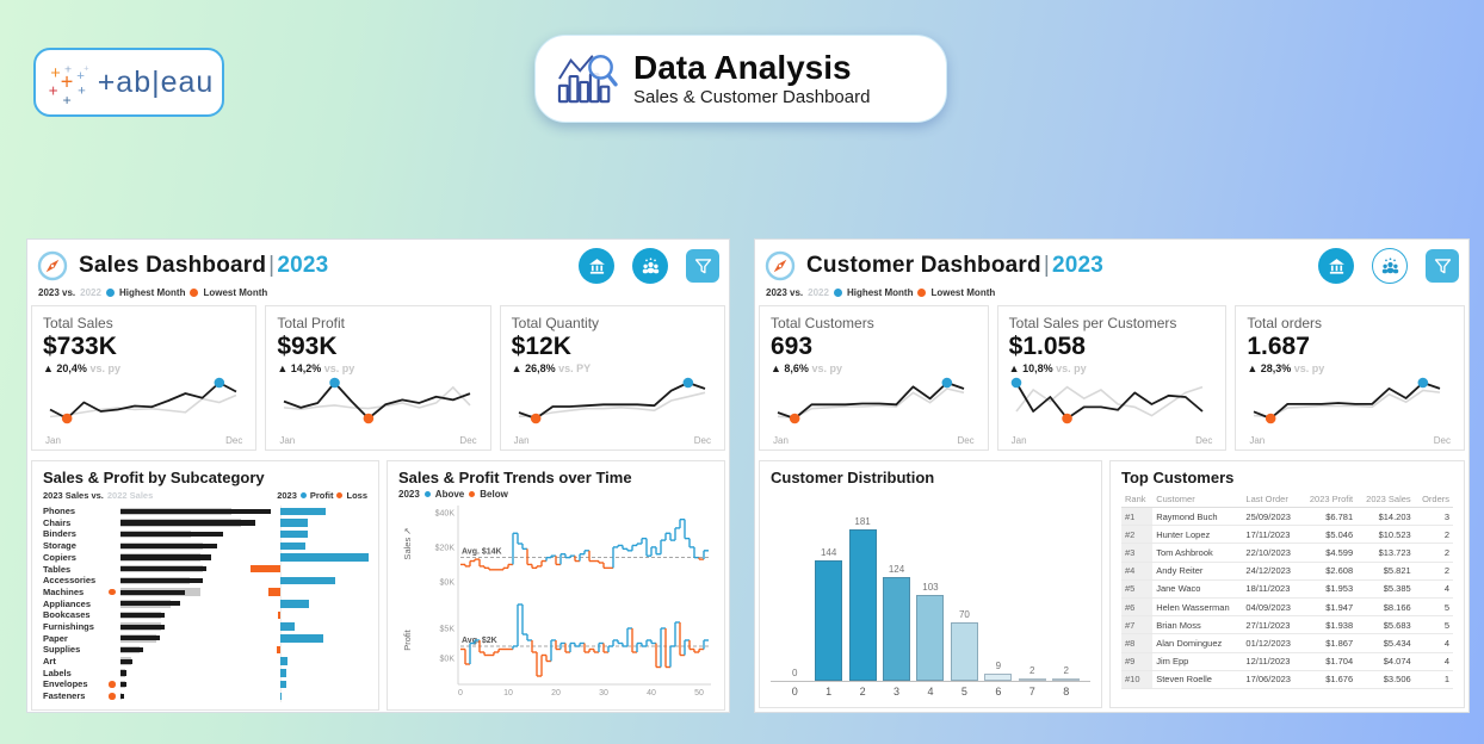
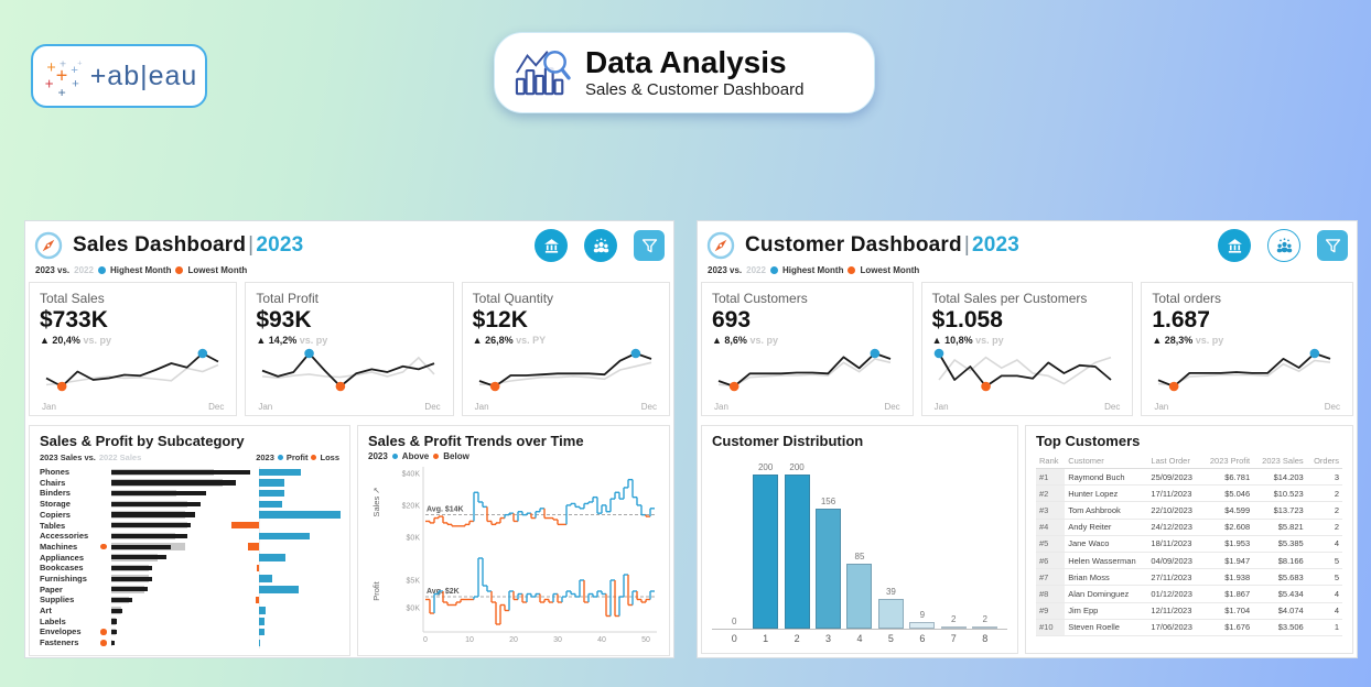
Customer Distribution/1: 144 -> 200
Customer Distribution/2: 181 -> 200
Customer Distribution/3: 124 -> 156
Customer Distribution/4: 103 -> 85
Customer Distribution/5: 70 -> 39
